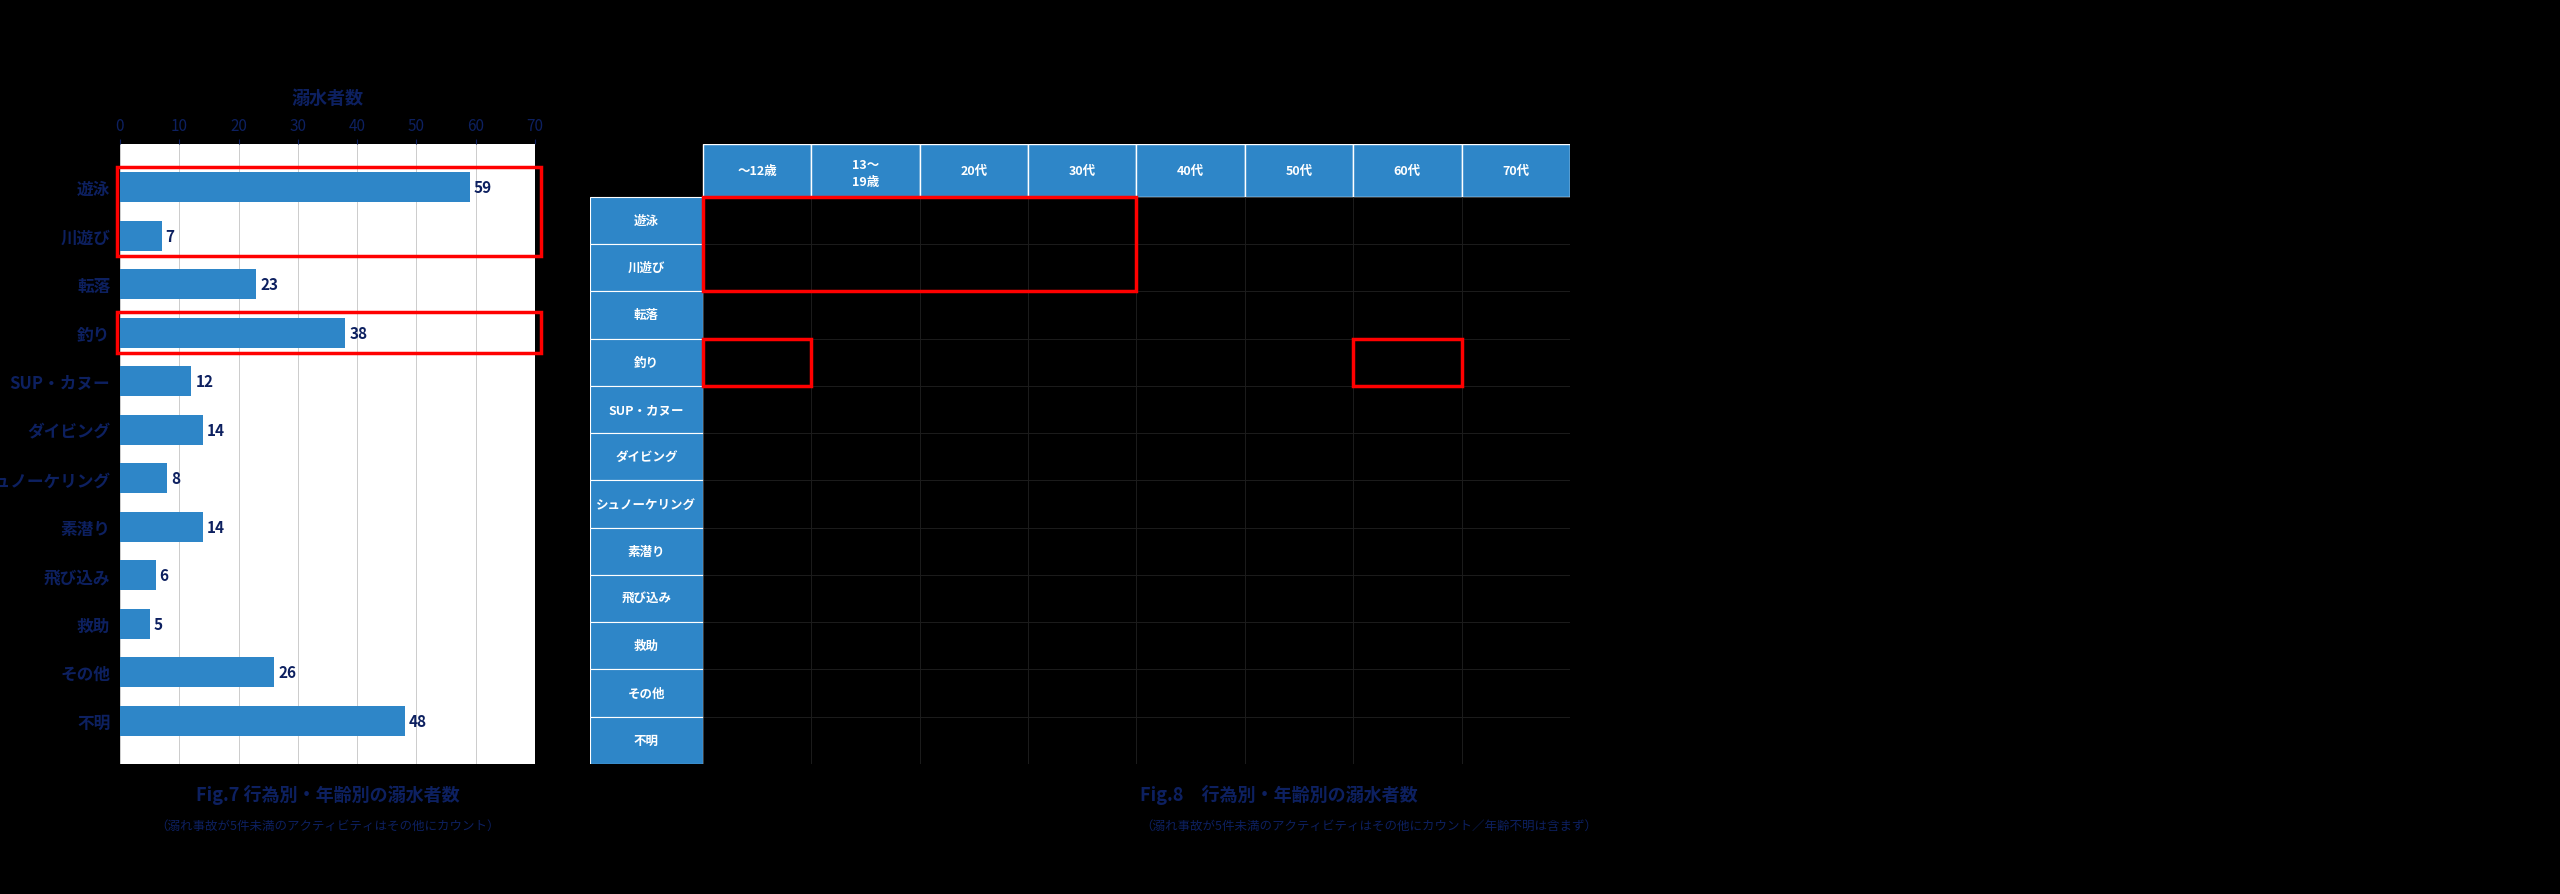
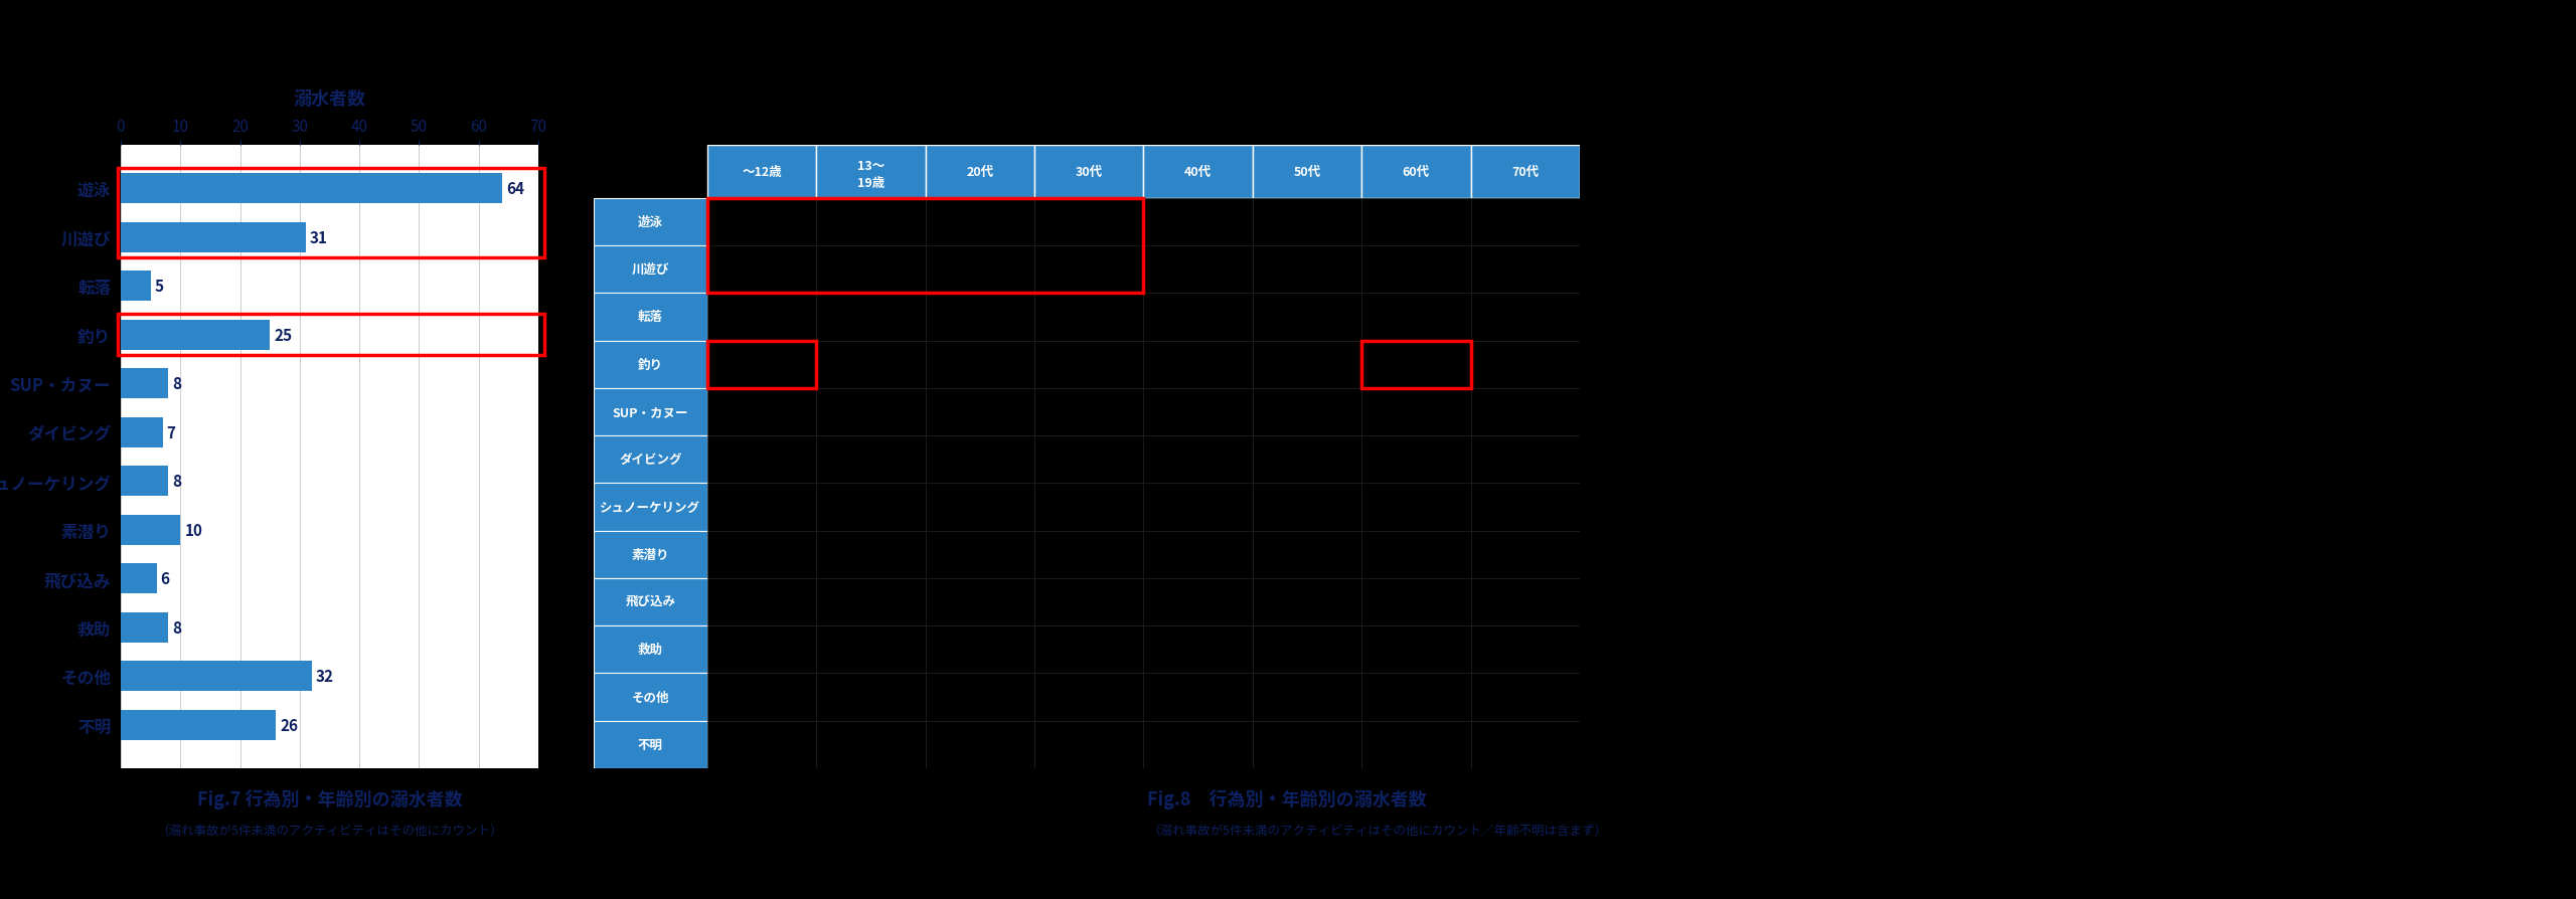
遊泳: 59 -> 64
川遊び: 7 -> 31
転落: 23 -> 5
釣り: 38 -> 25
SUP・カヌー: 12 -> 8
ダイビング: 14 -> 7
素潜り: 14 -> 10
救助: 5 -> 8
その他: 26 -> 32
不明: 48 -> 26
